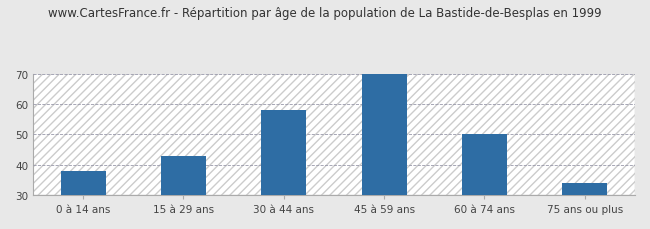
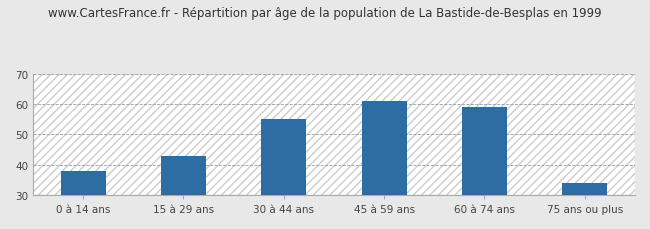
30 à 44 ans: 58 -> 55
45 à 59 ans: 70 -> 61
60 à 74 ans: 50 -> 59
